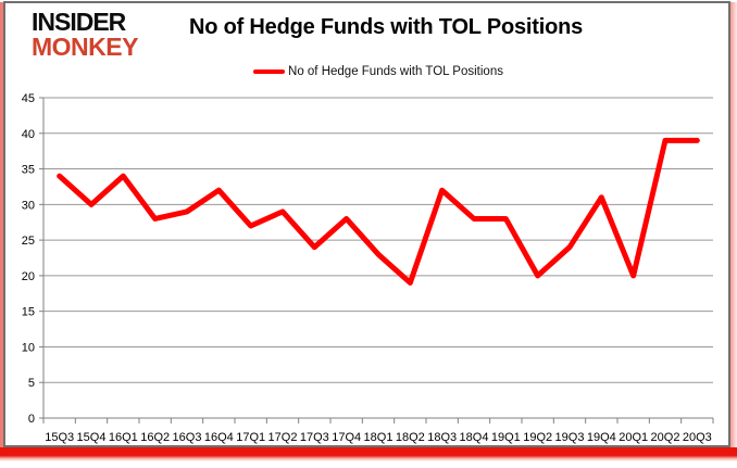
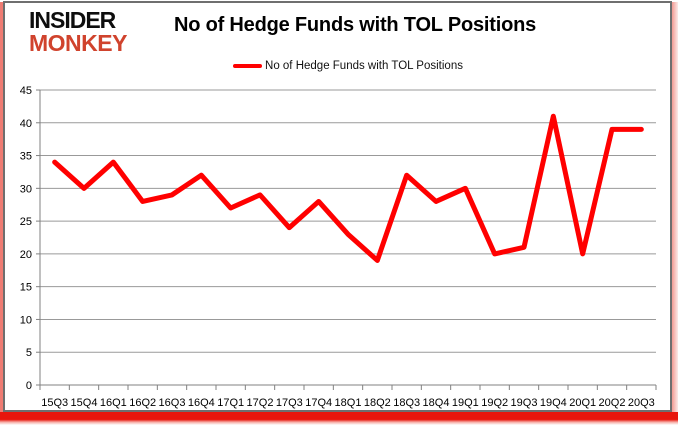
19Q1: 28 -> 30
19Q3: 24 -> 21
19Q4: 31 -> 41
